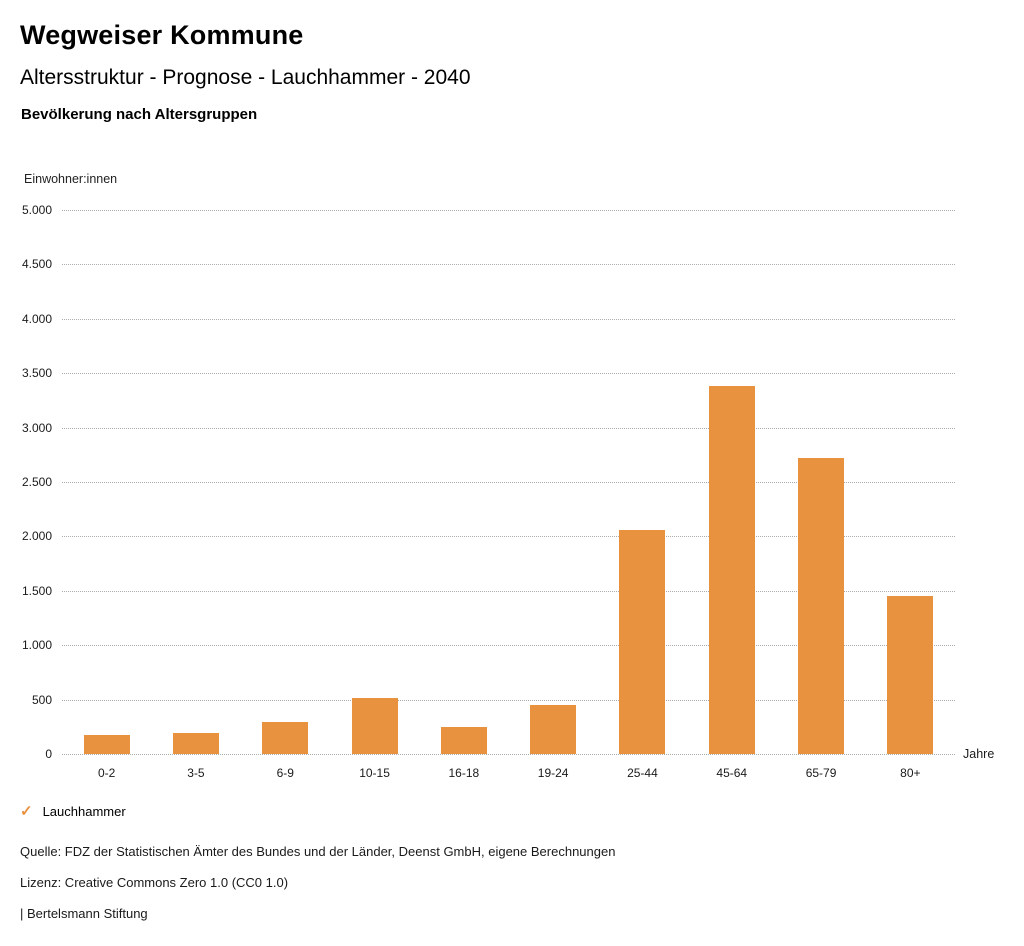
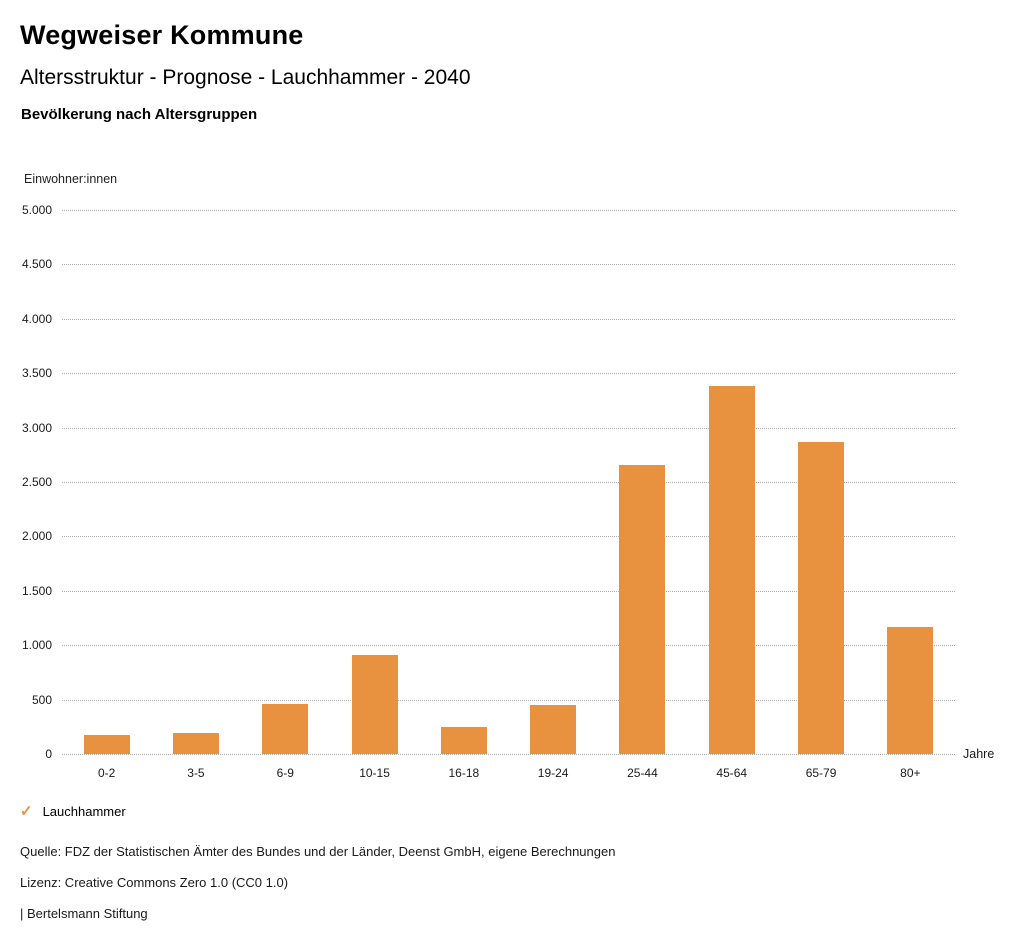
6-9: 290 -> 460
10-15: 520 -> 910
25-44: 2060 -> 2660
65-79: 2720 -> 2870
80+: 1450 -> 1170
